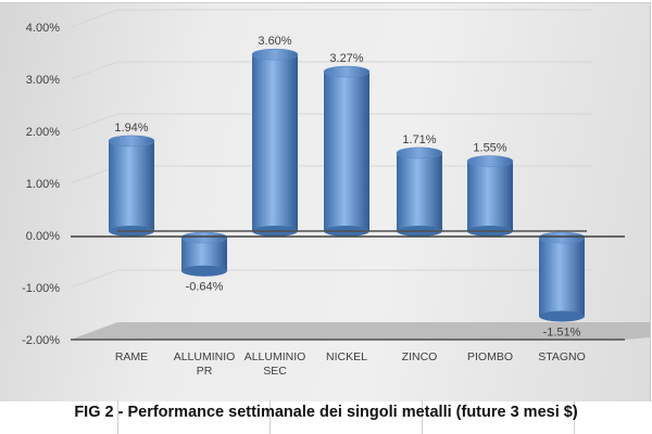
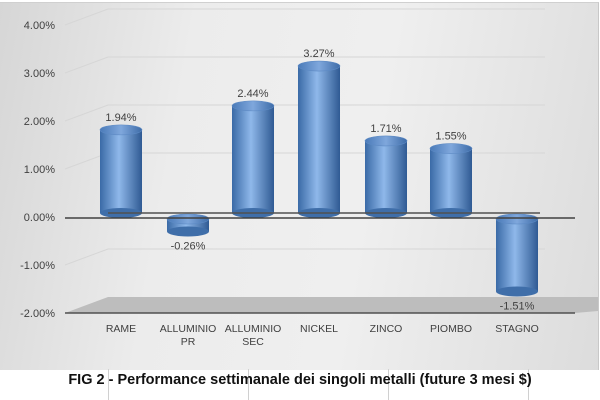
ALLUMINIO PR: -0.64% -> -0.26%
ALLUMINIO SEC: 3.60% -> 2.44%
